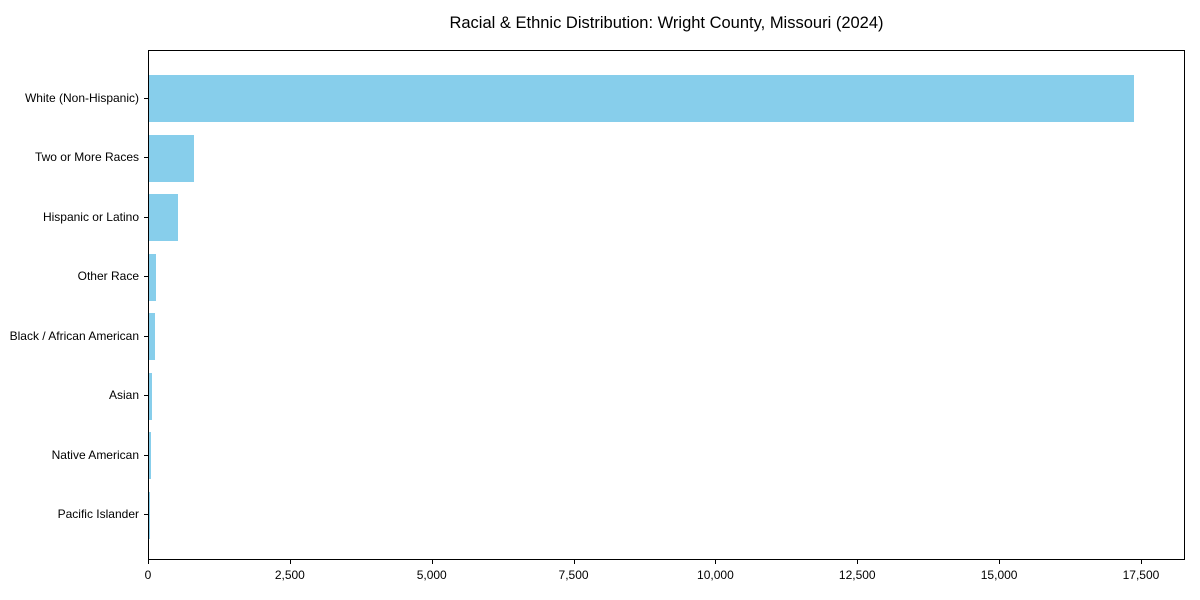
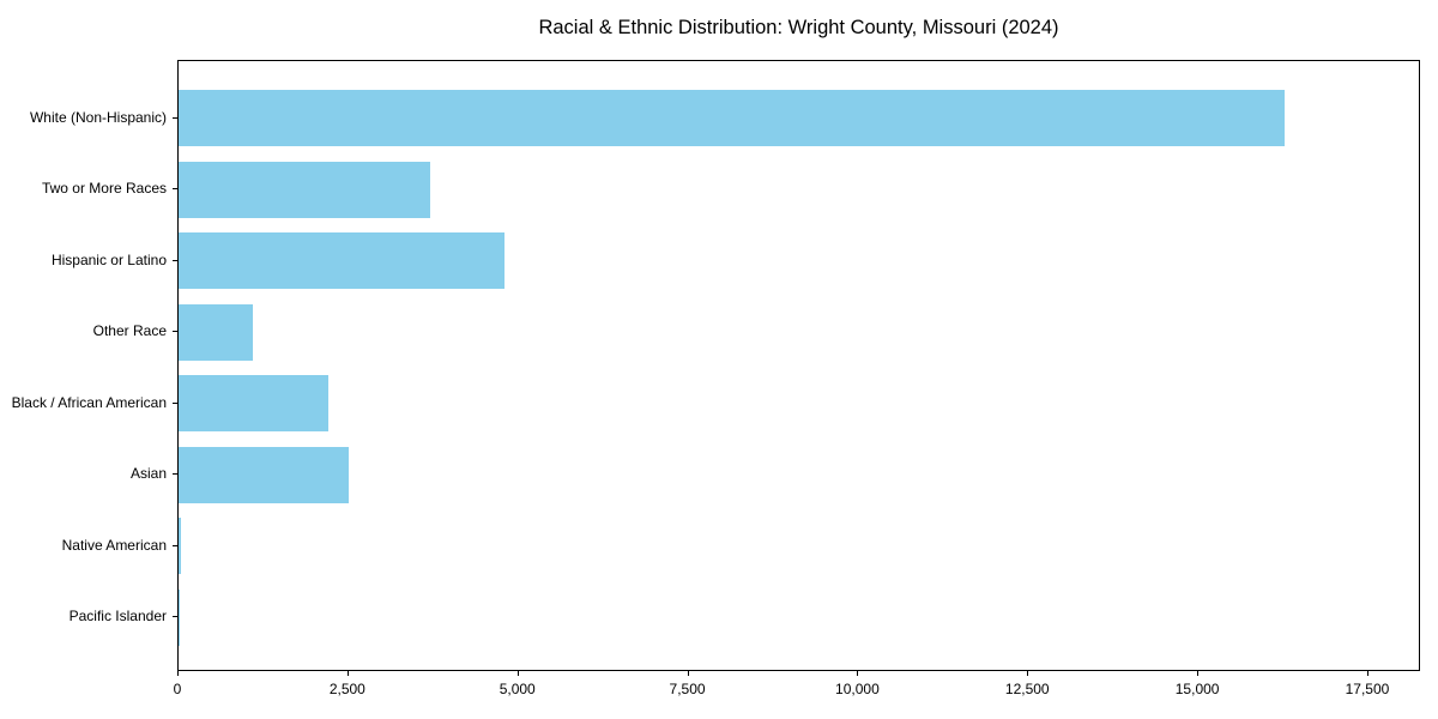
White (Non-Hispanic): 17400 -> 16300
Two or More Races: 800 -> 3700
Hispanic or Latino: 500 -> 4800
Other Race: 100 -> 1100
Black / African American: 100 -> 2200
Asian: 100 -> 2500
